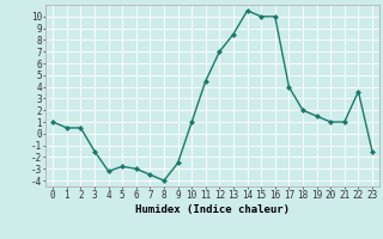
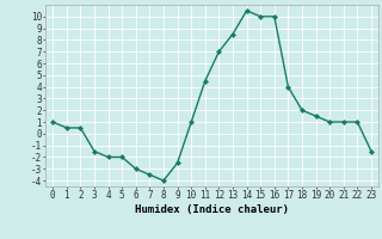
4: -3.2 -> -2.0
5: -2.8 -> -2.0
22: 3.6 -> 1.0
